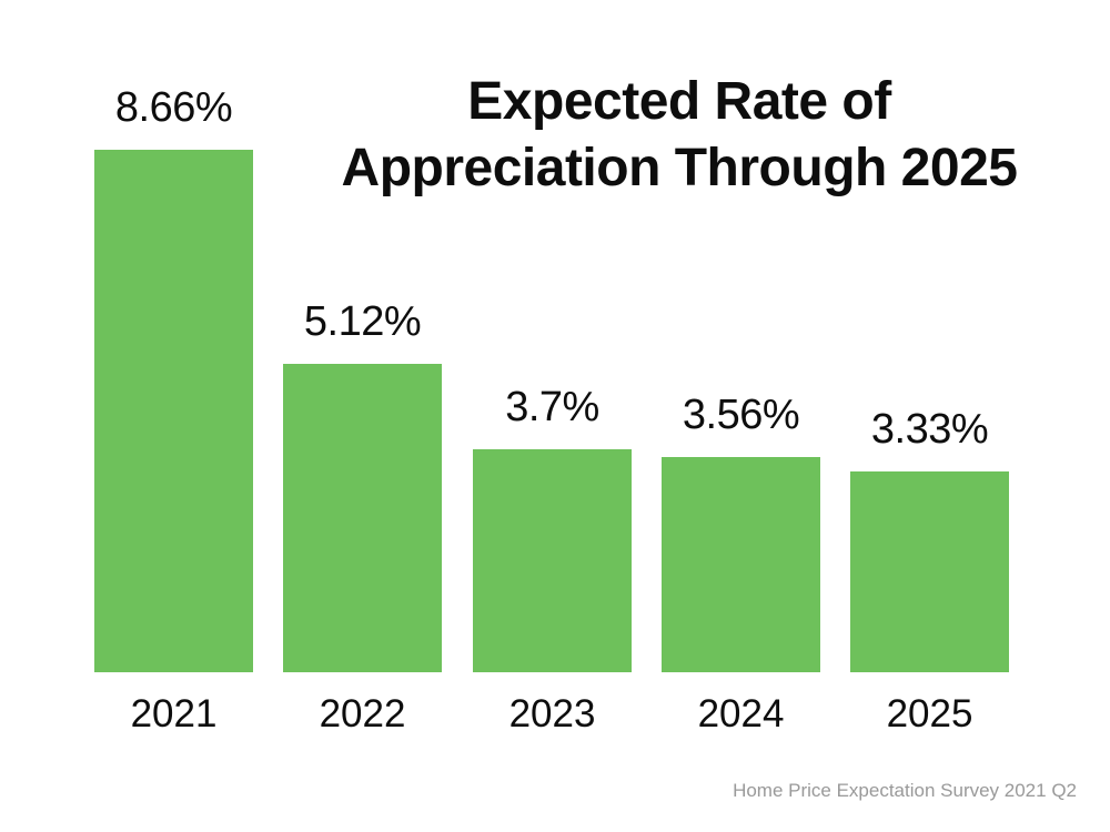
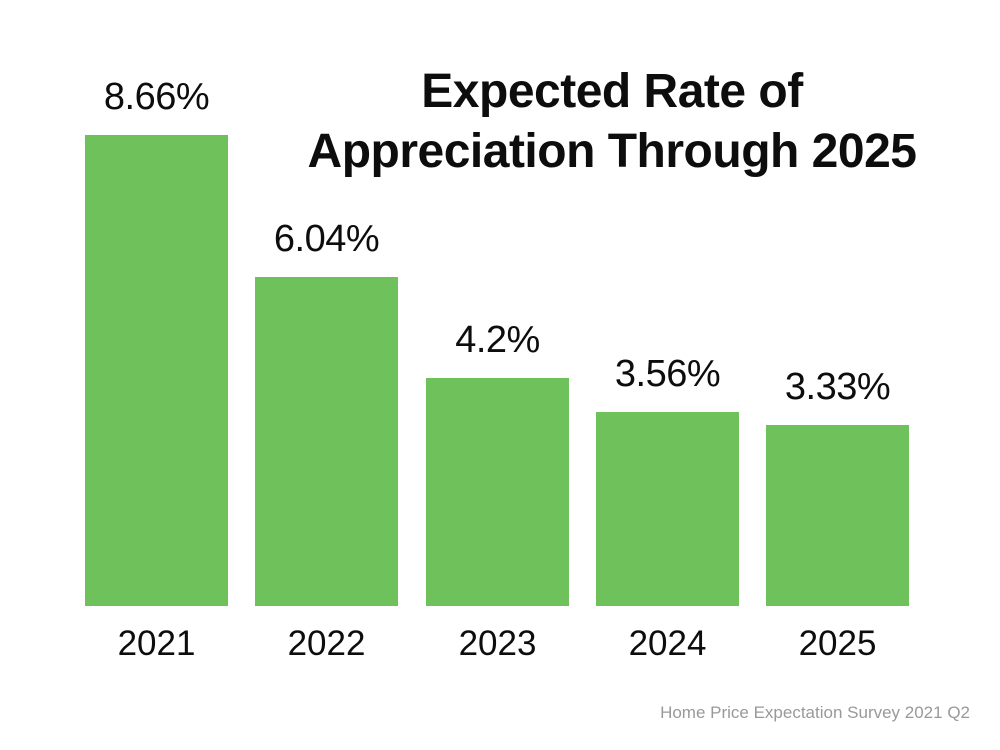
2022: 5.12% -> 6.04%
2023: 3.7% -> 4.2%
